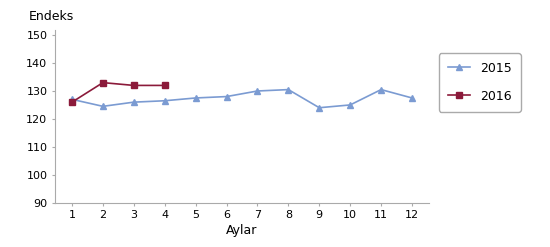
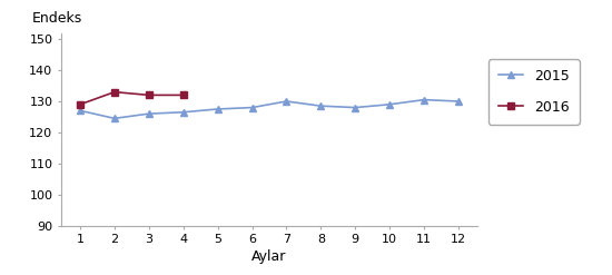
2016/1: 126 -> 129
2015/8: 130.5 -> 128.5
2015/9: 124.0 -> 128.0
2015/10: 125.0 -> 129.0
2015/12: 127.5 -> 130.0
